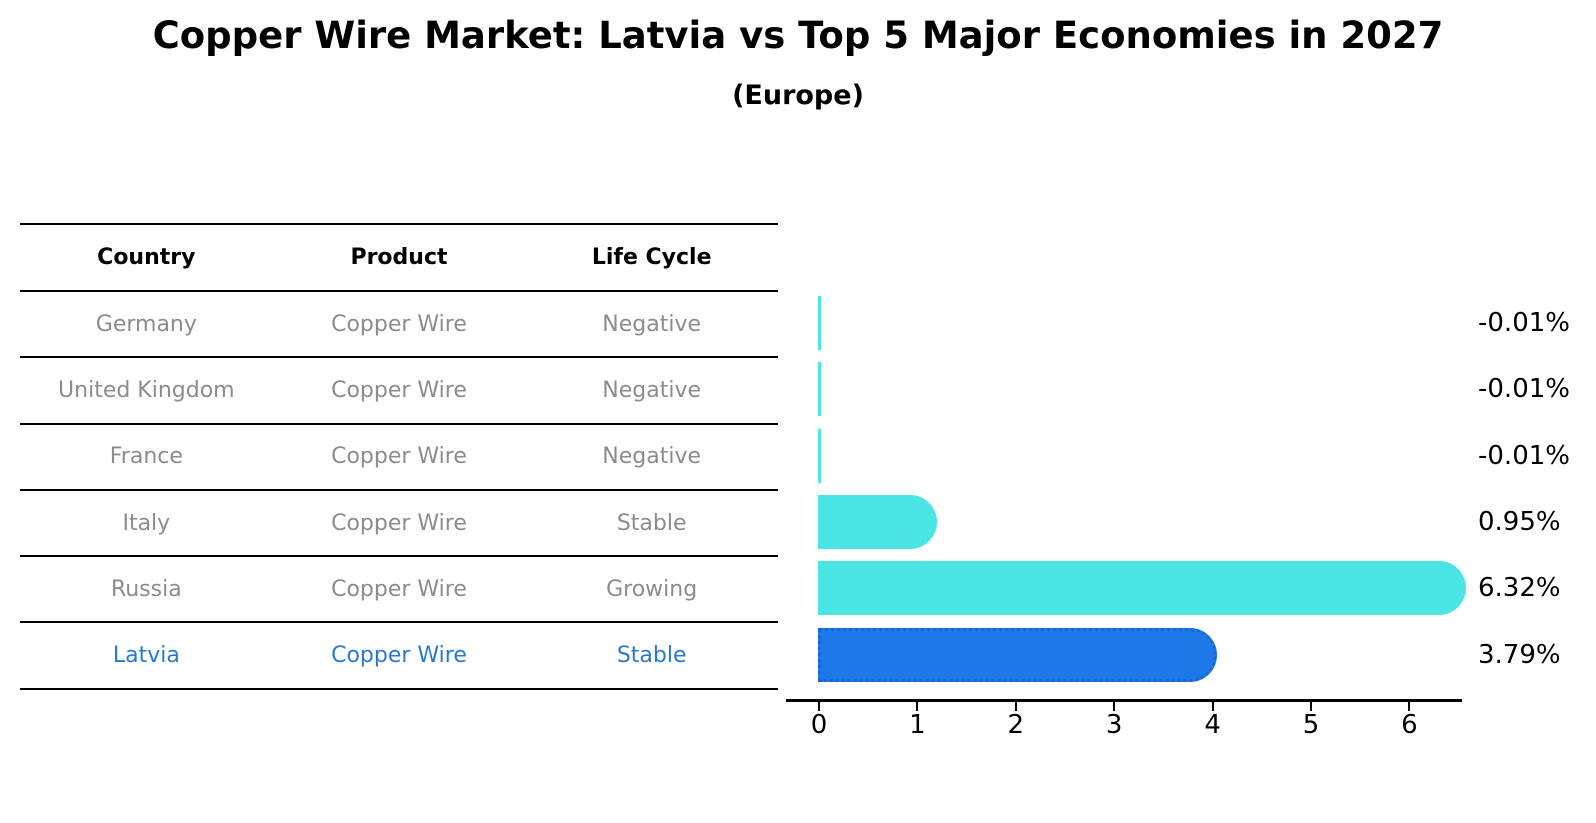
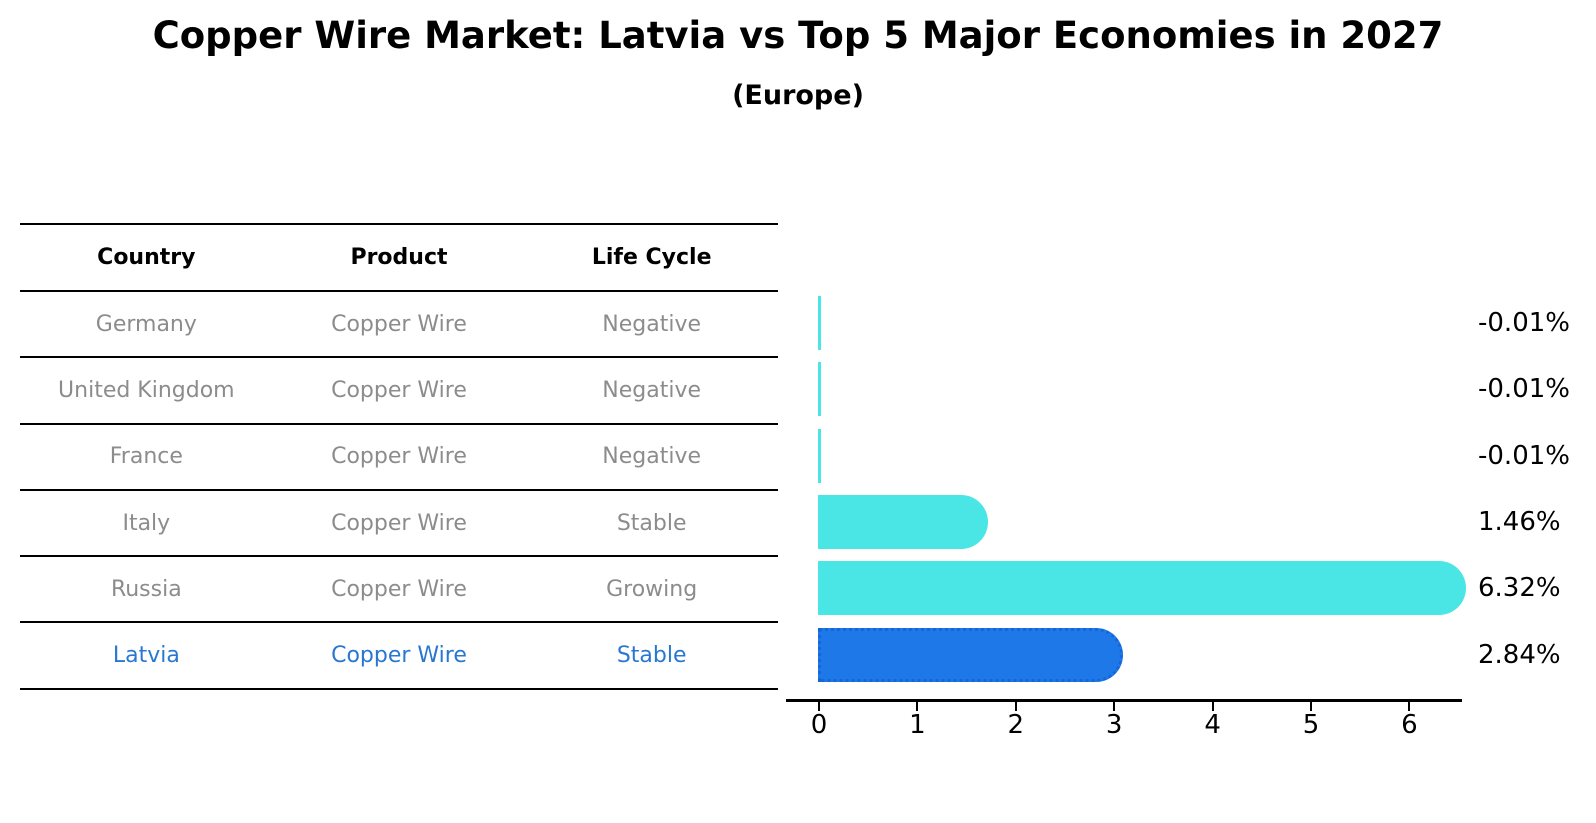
Italy: 0.95% -> 1.46%
Latvia: 3.79% -> 2.84%
